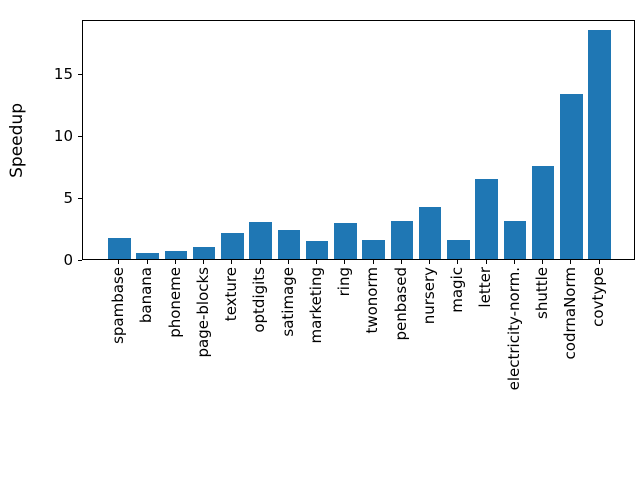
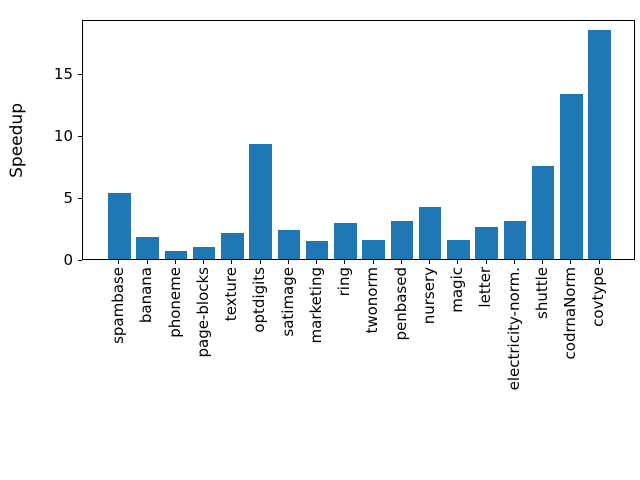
spambase: 1.7 -> 5.3
banana: 0.5 -> 1.8
optdigits: 3.0 -> 9.3
letter: 6.5 -> 2.6
